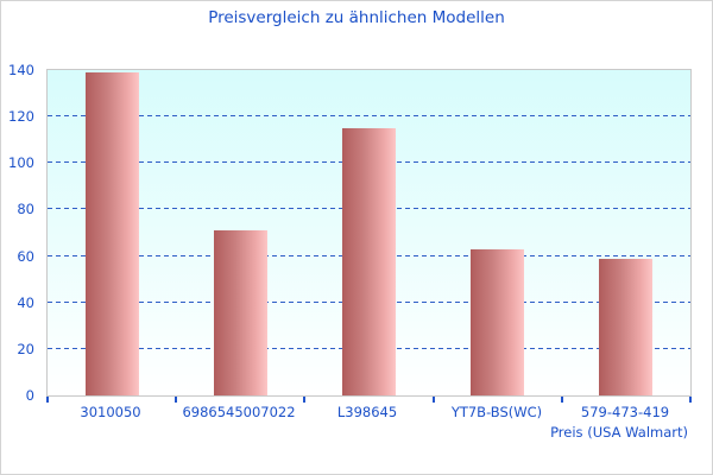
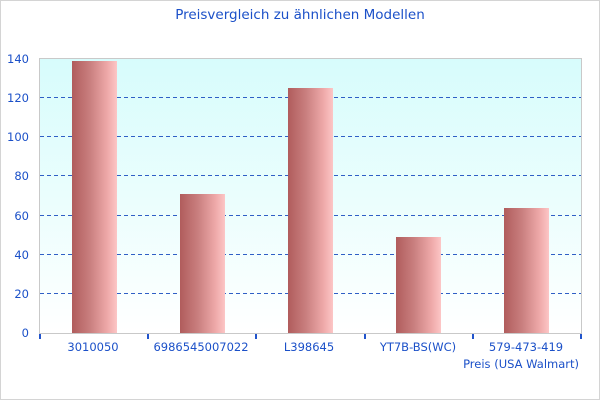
L398645: 115 -> 125
YT7B-BS(WC): 63 -> 49
579-473-419: 59 -> 64
